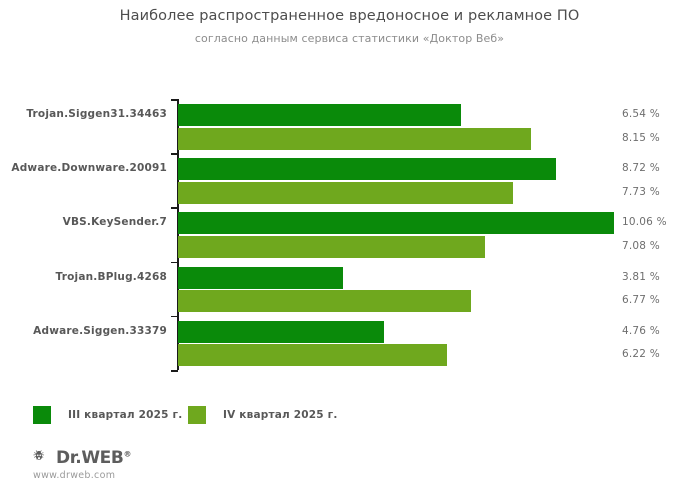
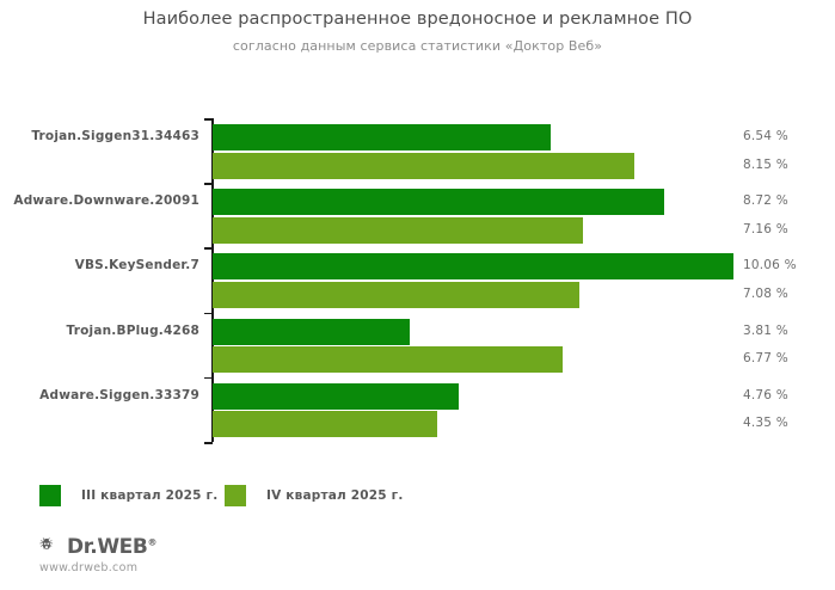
IV квартал 2025 г./Adware.Downware.20091: 7.73 -> 7.16
IV квартал 2025 г./Adware.Siggen.33379: 6.22 -> 4.35
